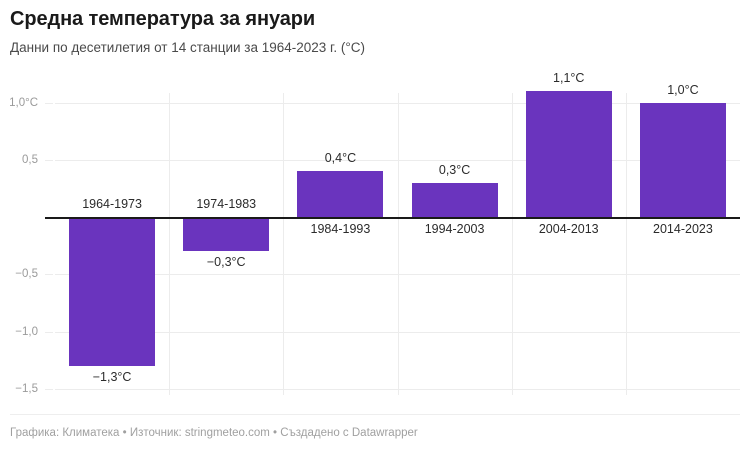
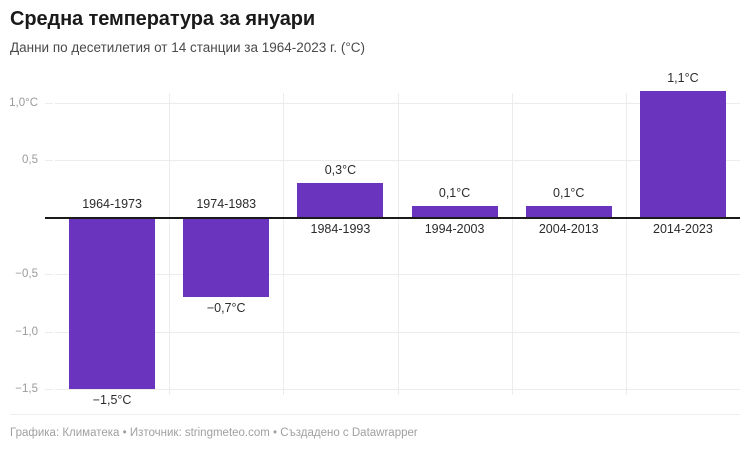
1964-1973: −1,3°C -> −1,5°C
1974-1983: −0,3°C -> −0,7°C
1984-1993: 0,4°C -> 0,3°C
1994-2003: 0,3°C -> 0,1°C
2004-2013: 1,1°C -> 0,1°C
2014-2023: 1,0°C -> 1,1°C
